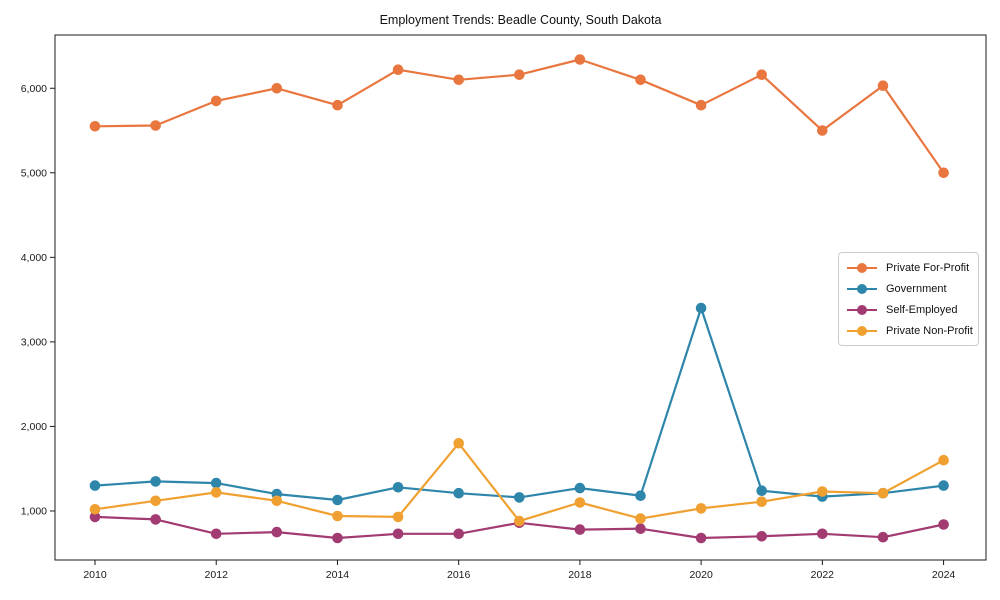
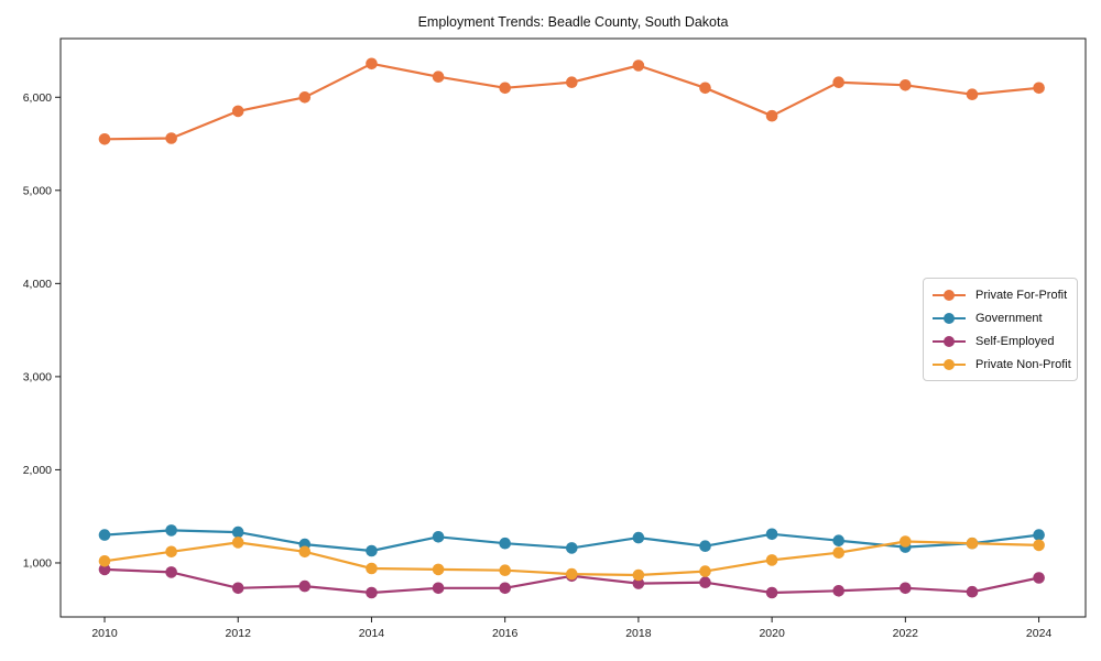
Private For-Profit/2014: 5800 -> 6400
Private Non-Profit/2016: 1800 -> 900
Private Non-Profit/2018: 1100 -> 900
Government/2020: 3400 -> 1300
Private For-Profit/2022: 5500 -> 6100
Private For-Profit/2024: 5000 -> 6100
Private Non-Profit/2024: 1600 -> 1200
